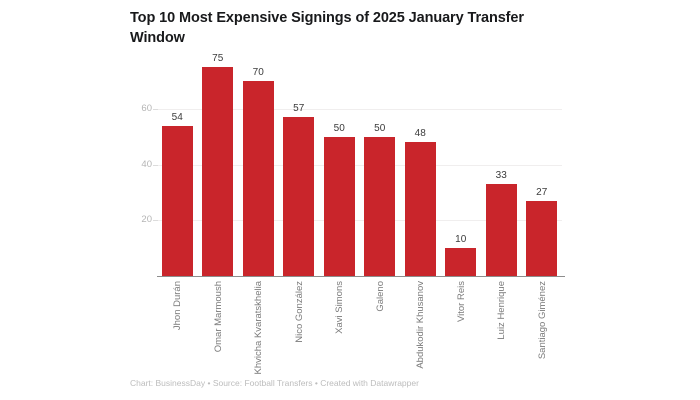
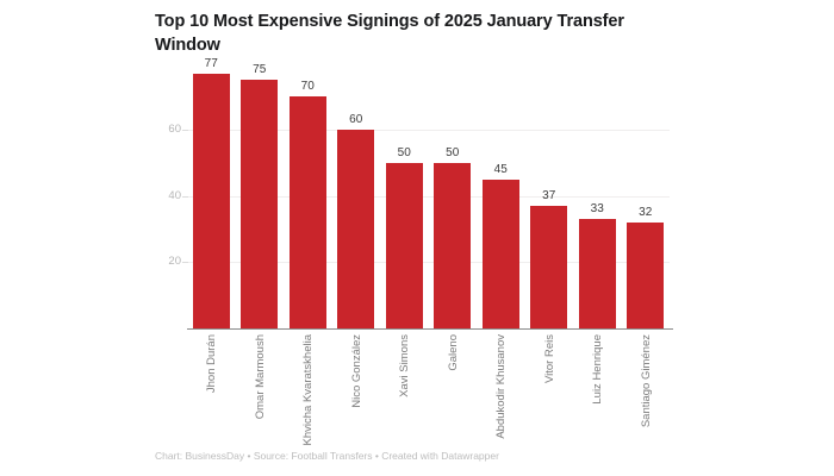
Jhon Durán: 54 -> 77
Nico González: 57 -> 60
Abdukodir Khusanov: 48 -> 45
Vitor Reis: 10 -> 37
Santiago Giménez: 27 -> 32
